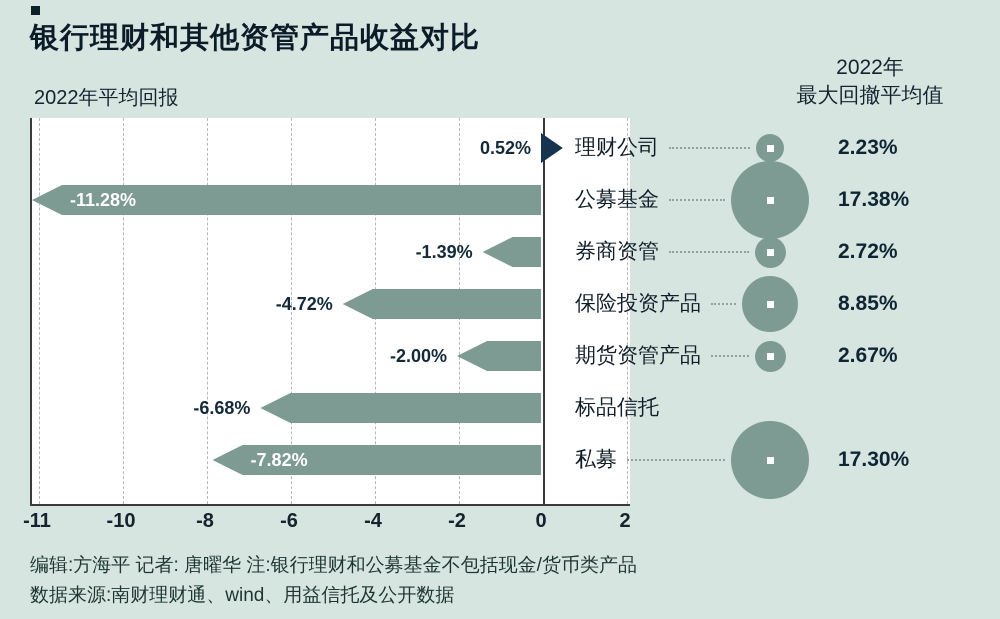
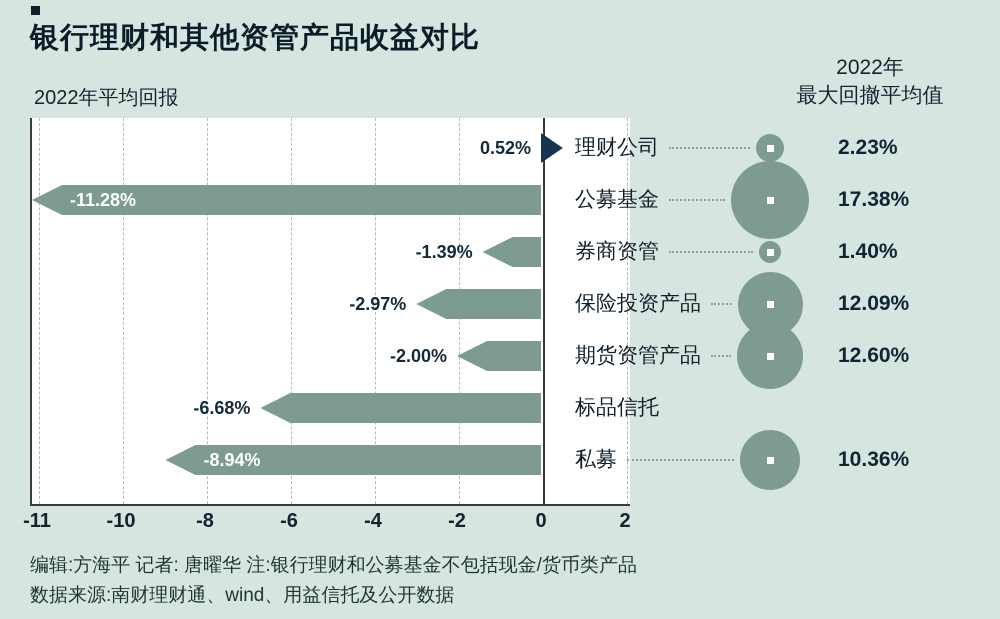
2022年最大回撤平均值/券商资管: 2.72% -> 1.40%
2022年平均回报/保险投资产品: -4.72% -> -2.97%
2022年最大回撤平均值/保险投资产品: 8.85% -> 12.09%
2022年最大回撤平均值/期货资管产品: 2.67% -> 12.60%
2022年平均回报/私募: -7.82% -> -8.94%
2022年最大回撤平均值/私募: 17.30% -> 10.36%
